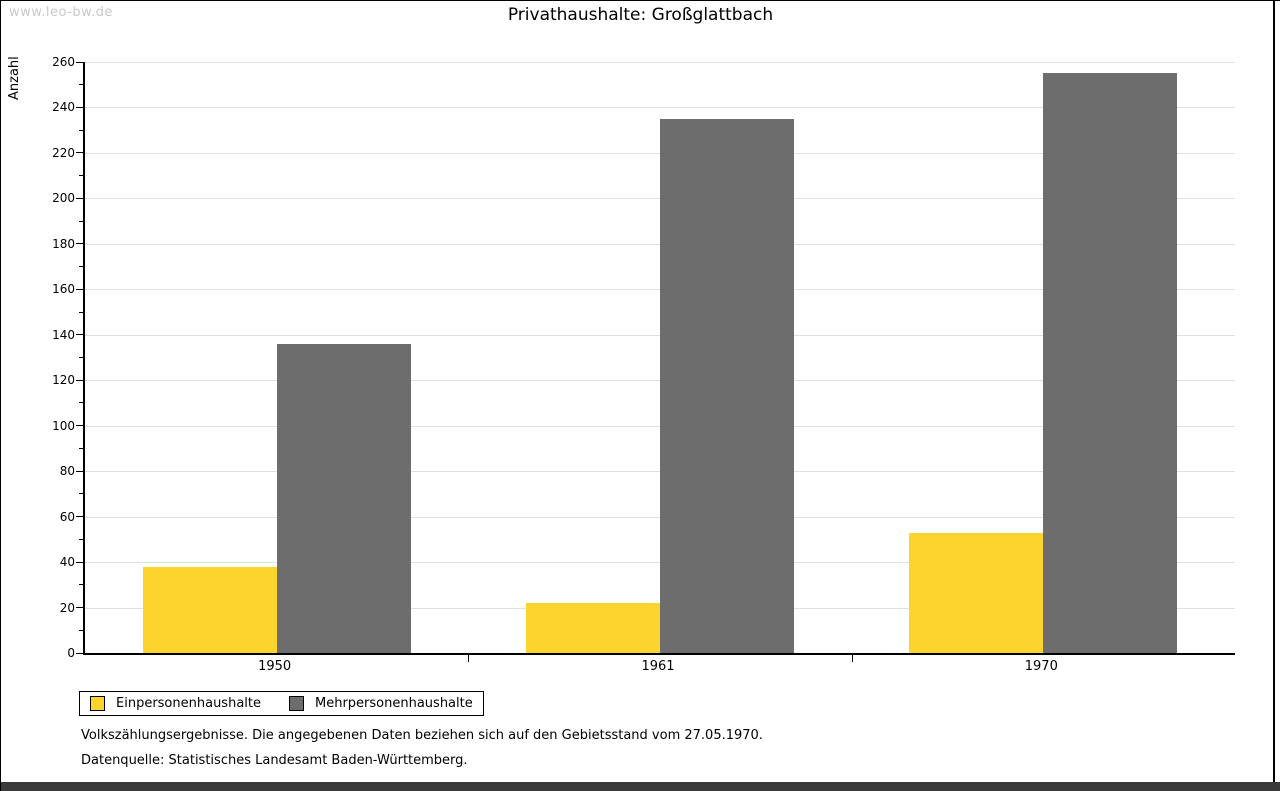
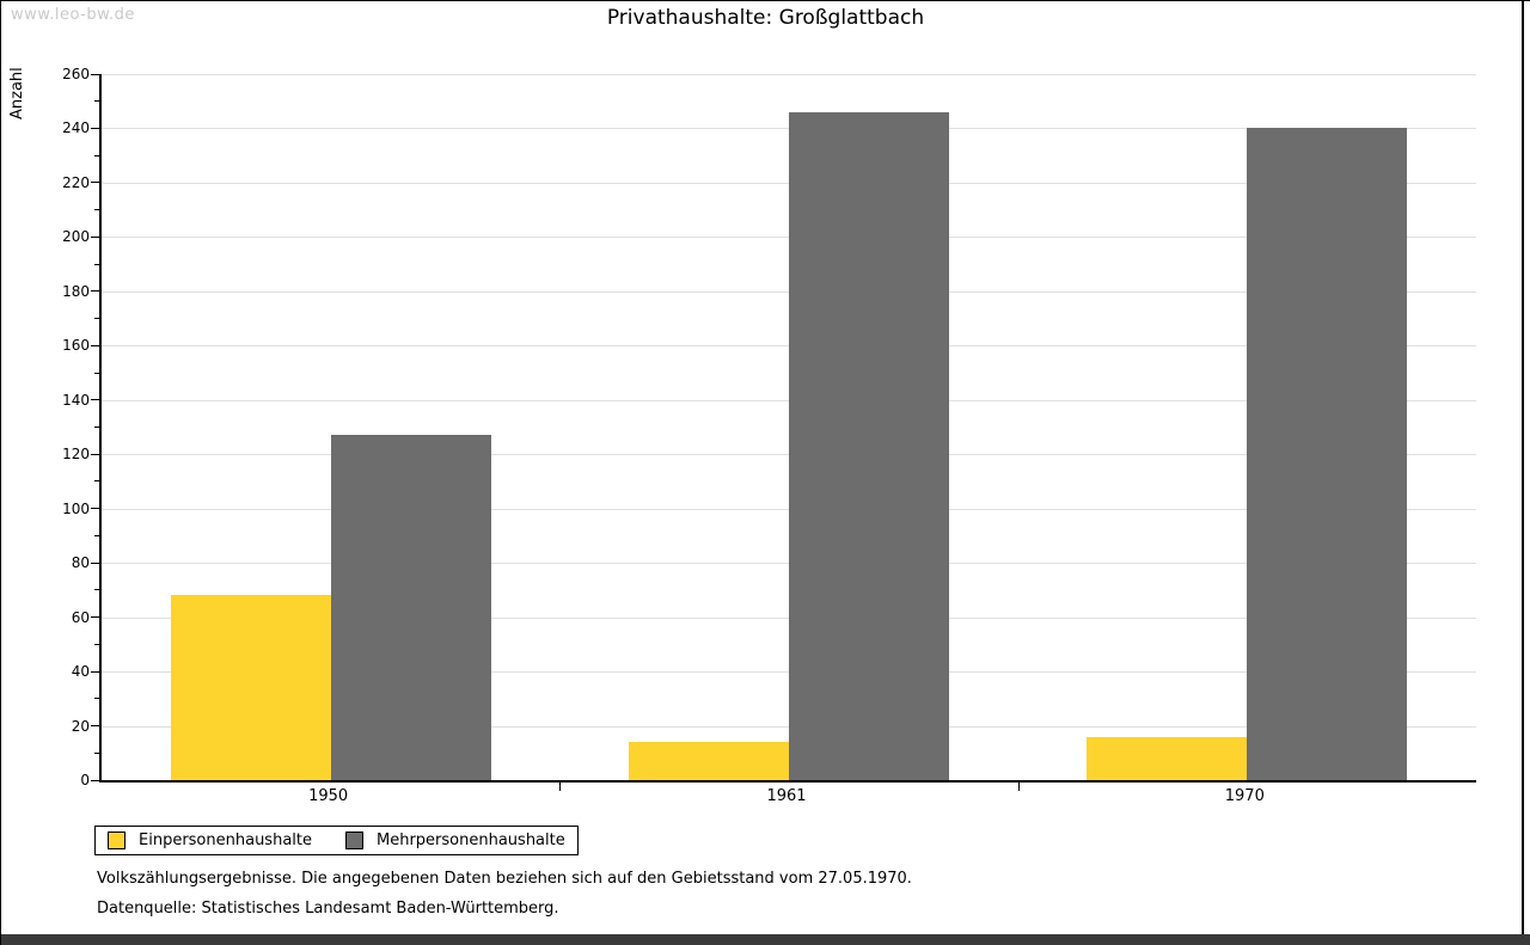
Einpersonenhaushalte/1950: 38 -> 68
Mehrpersonenhaushalte/1950: 136 -> 127
Einpersonenhaushalte/1961: 22 -> 14
Mehrpersonenhaushalte/1961: 235 -> 246
Einpersonenhaushalte/1970: 53 -> 16
Mehrpersonenhaushalte/1970: 255 -> 240
